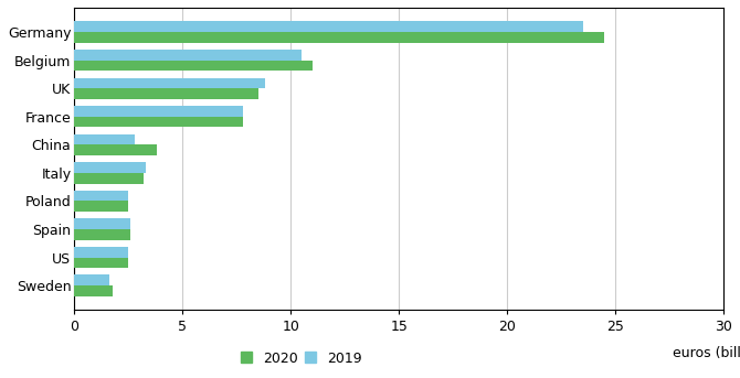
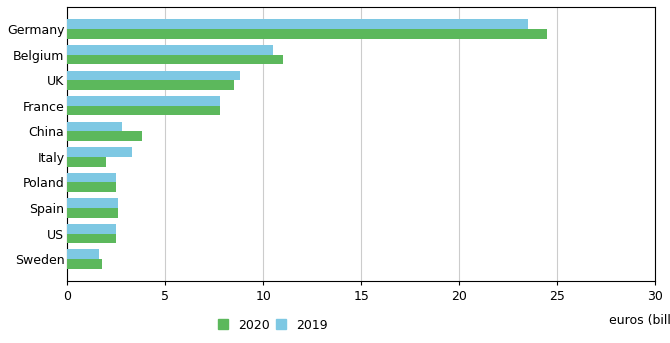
2020/Italy: 3.2 -> 2.0
